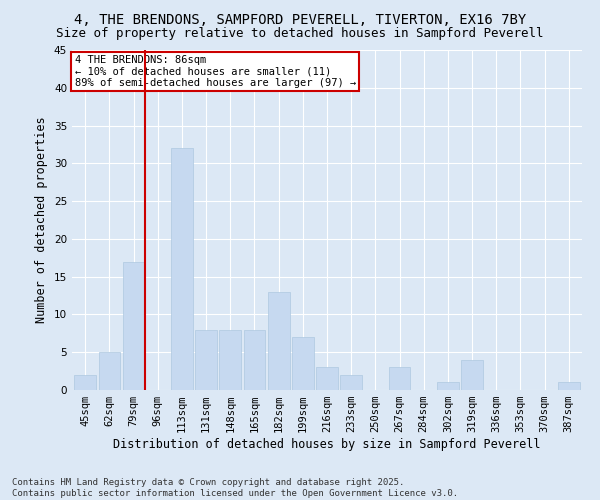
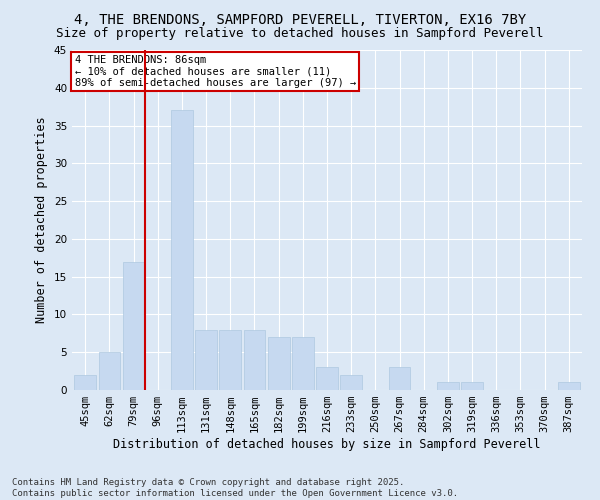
113sqm: 32 -> 37
182sqm: 13 -> 7
319sqm: 4 -> 1
